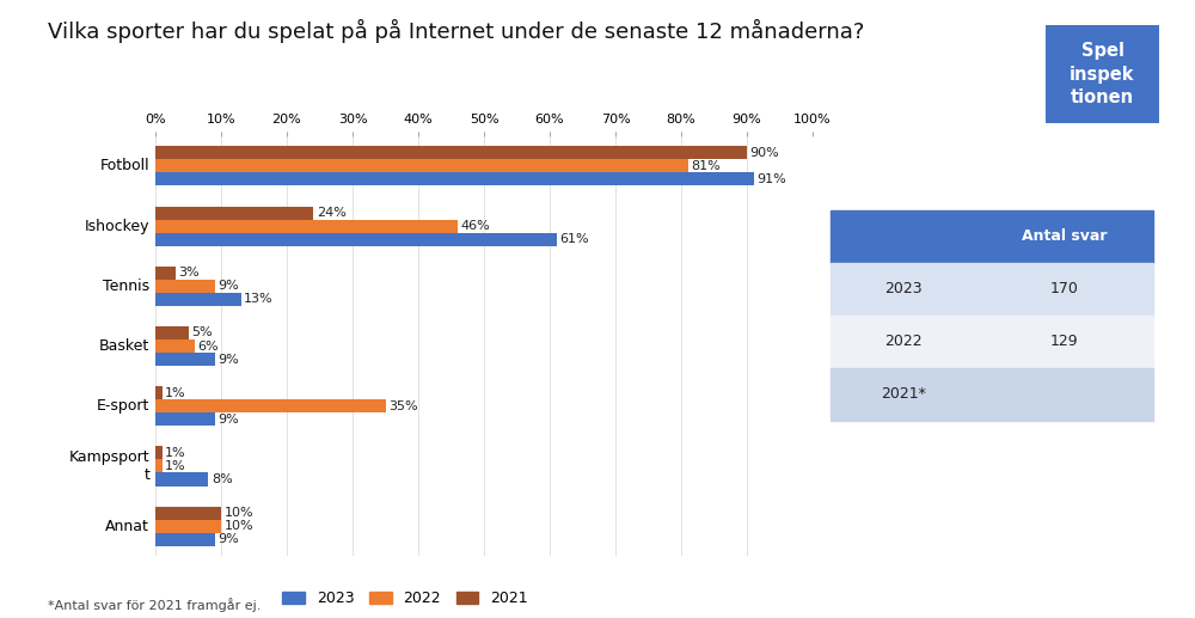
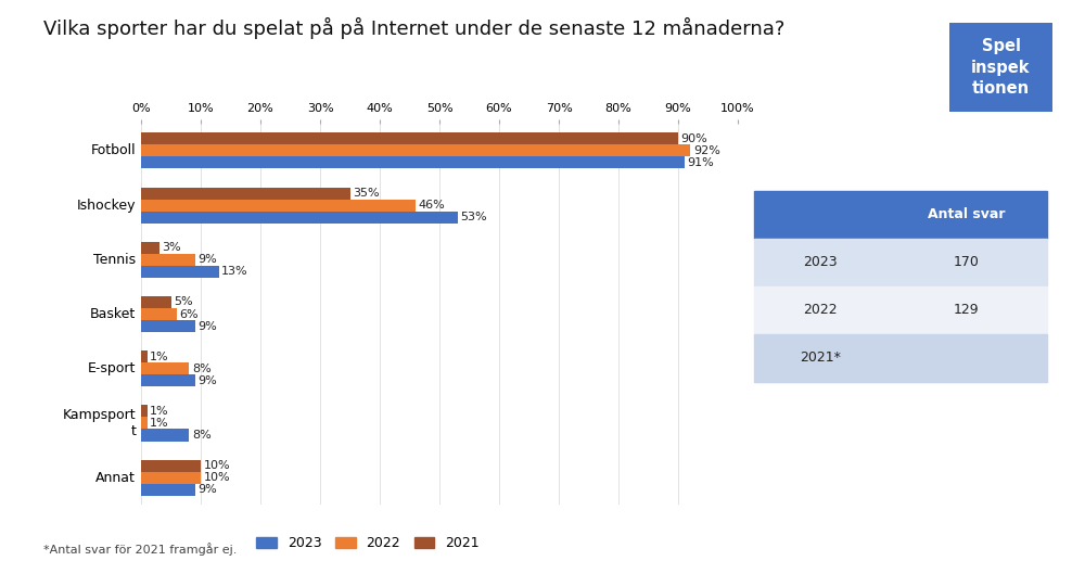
2022/Fotboll: 81% -> 92%
2021/Ishockey: 24% -> 35%
2023/Ishockey: 61% -> 53%
2022/E-sport: 35% -> 8%
